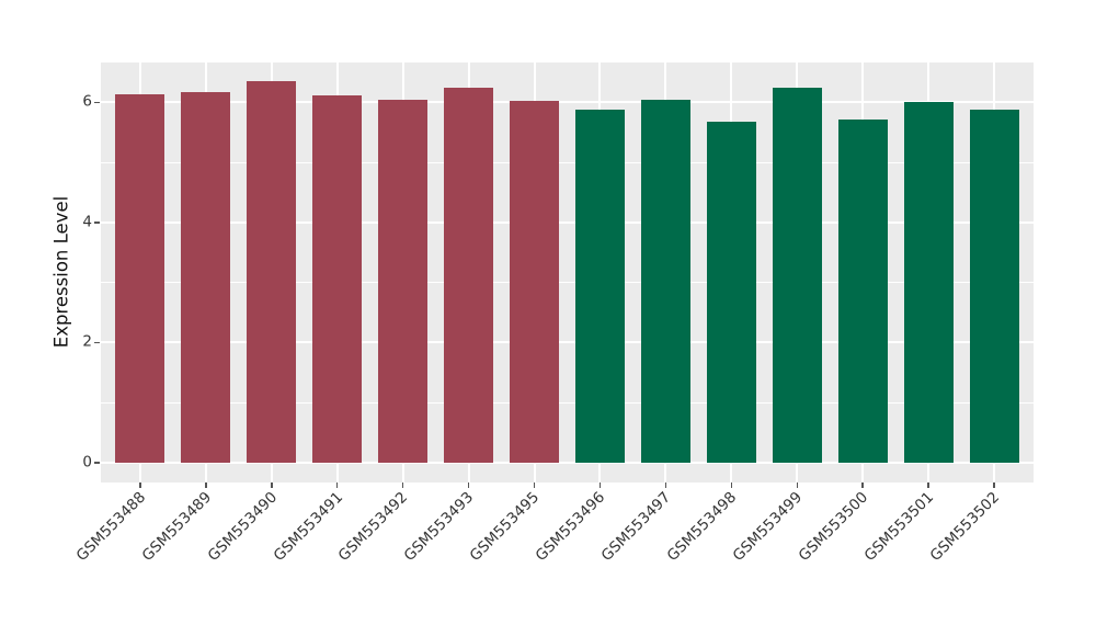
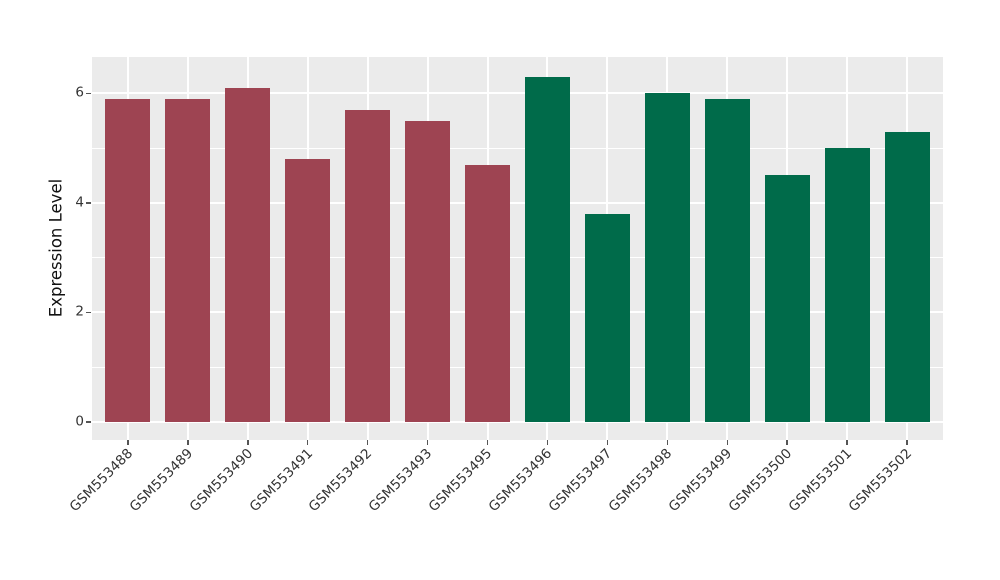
GSM553488: 6.1 -> 5.9
GSM553489: 6.2 -> 5.9
GSM553490: 6.4 -> 6.1
GSM553491: 6.1 -> 4.8
GSM553492: 6.0 -> 5.7
GSM553493: 6.2 -> 5.5
GSM553495: 6.0 -> 4.7
GSM553496: 5.9 -> 6.3
GSM553497: 6.0 -> 3.8
GSM553498: 5.7 -> 6.0
GSM553499: 6.2 -> 5.9
GSM553500: 5.7 -> 4.5
GSM553501: 6.0 -> 5.0
GSM553502: 5.9 -> 5.3
